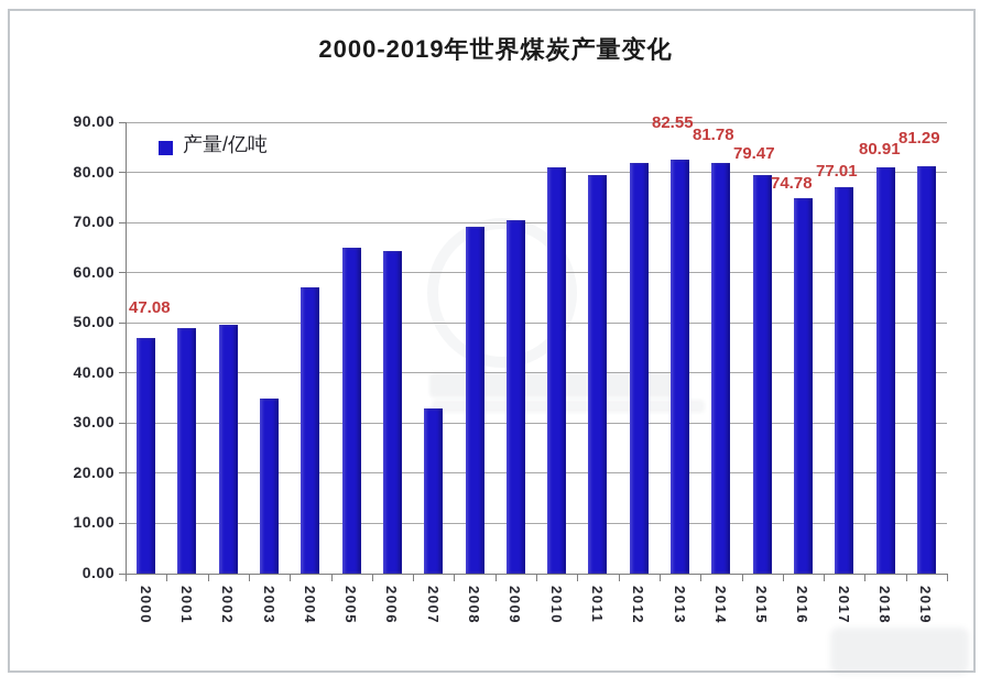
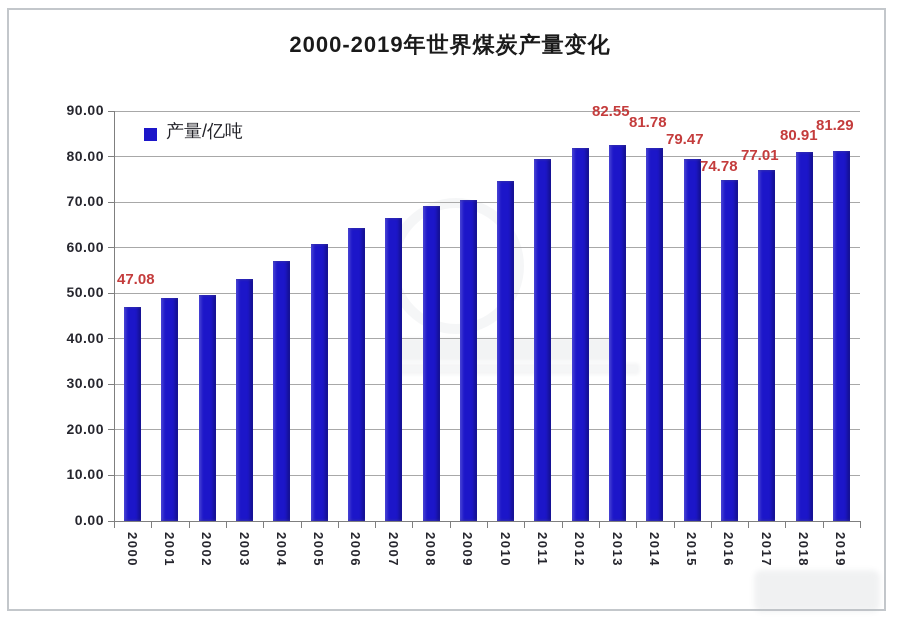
2003: 35 -> 53
2005: 65 -> 61
2007: 33 -> 67
2010: 81 -> 75
